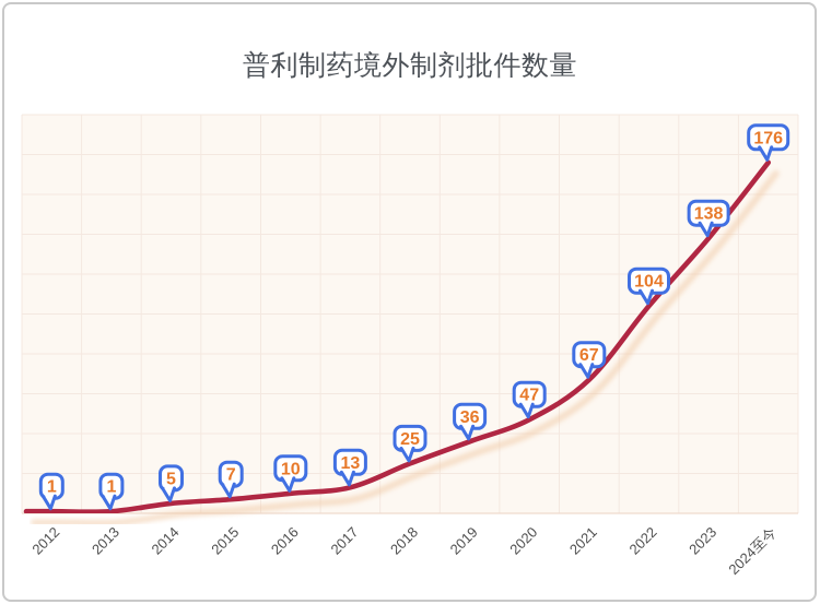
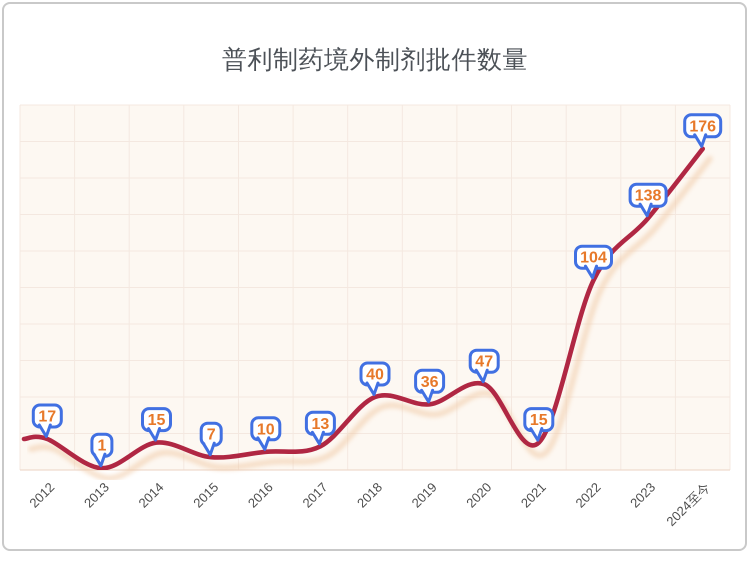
2012: 1 -> 17
2014: 5 -> 15
2018: 25 -> 40
2021: 67 -> 15
